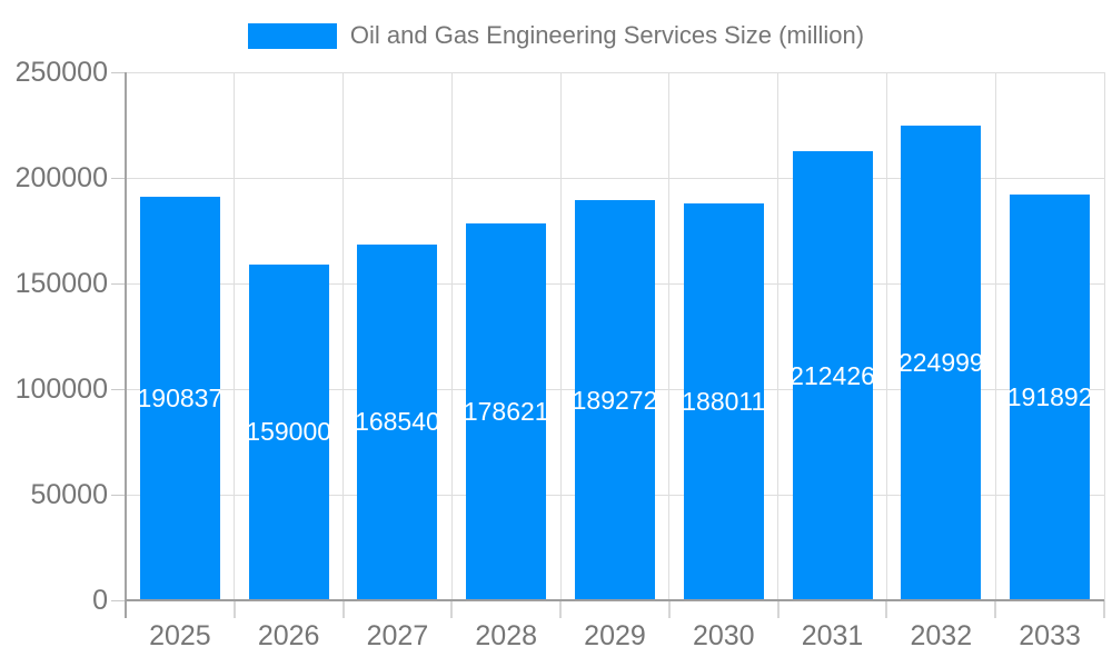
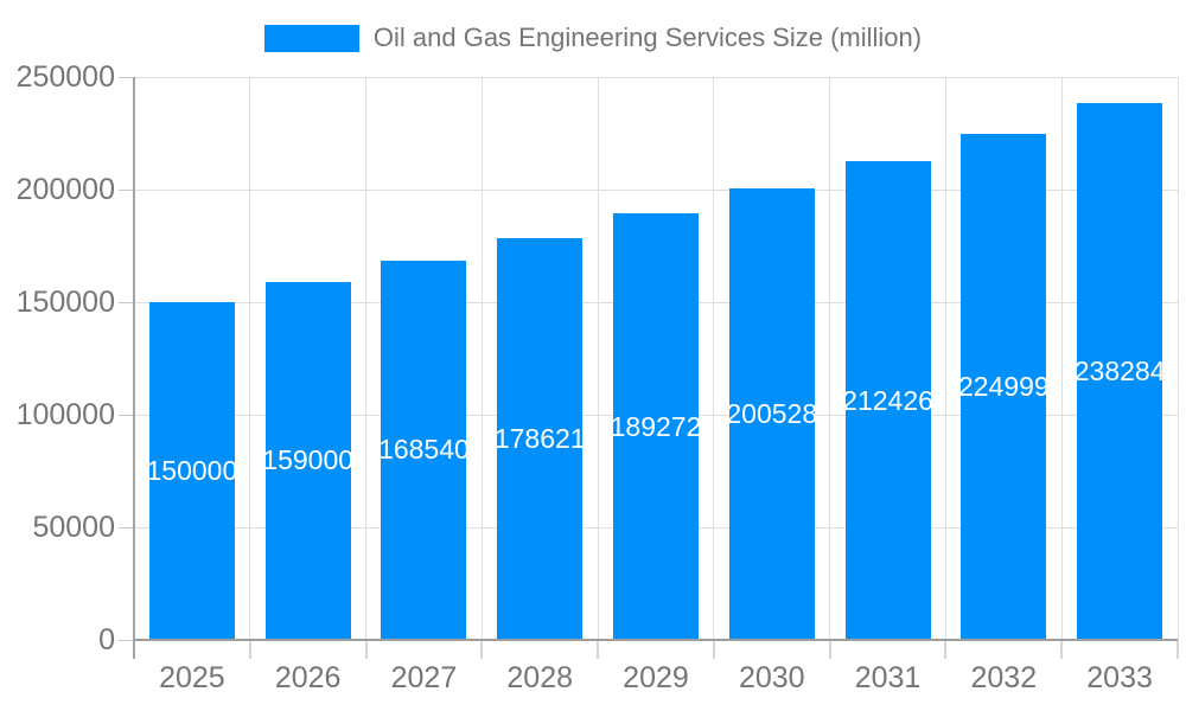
2025: 190837 -> 150000
2030: 188011 -> 200528
2033: 191892 -> 238284
